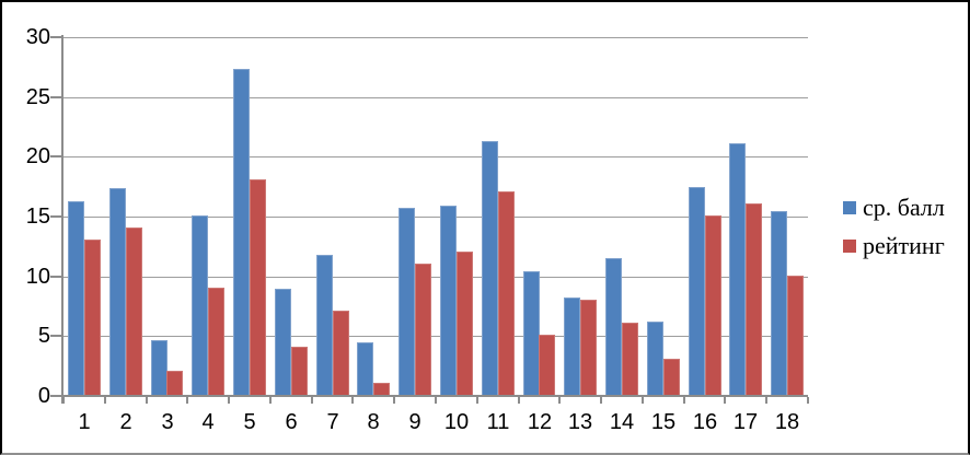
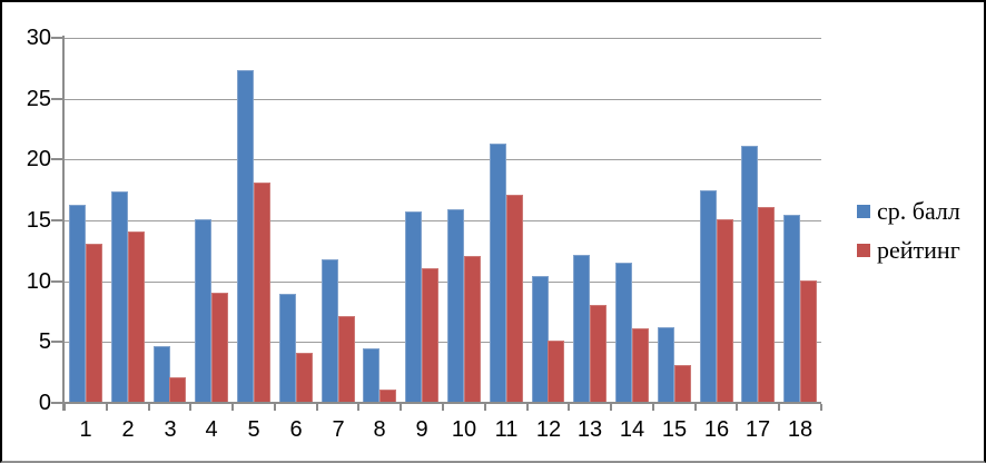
ср. балл/13: 8.1 -> 12.1
